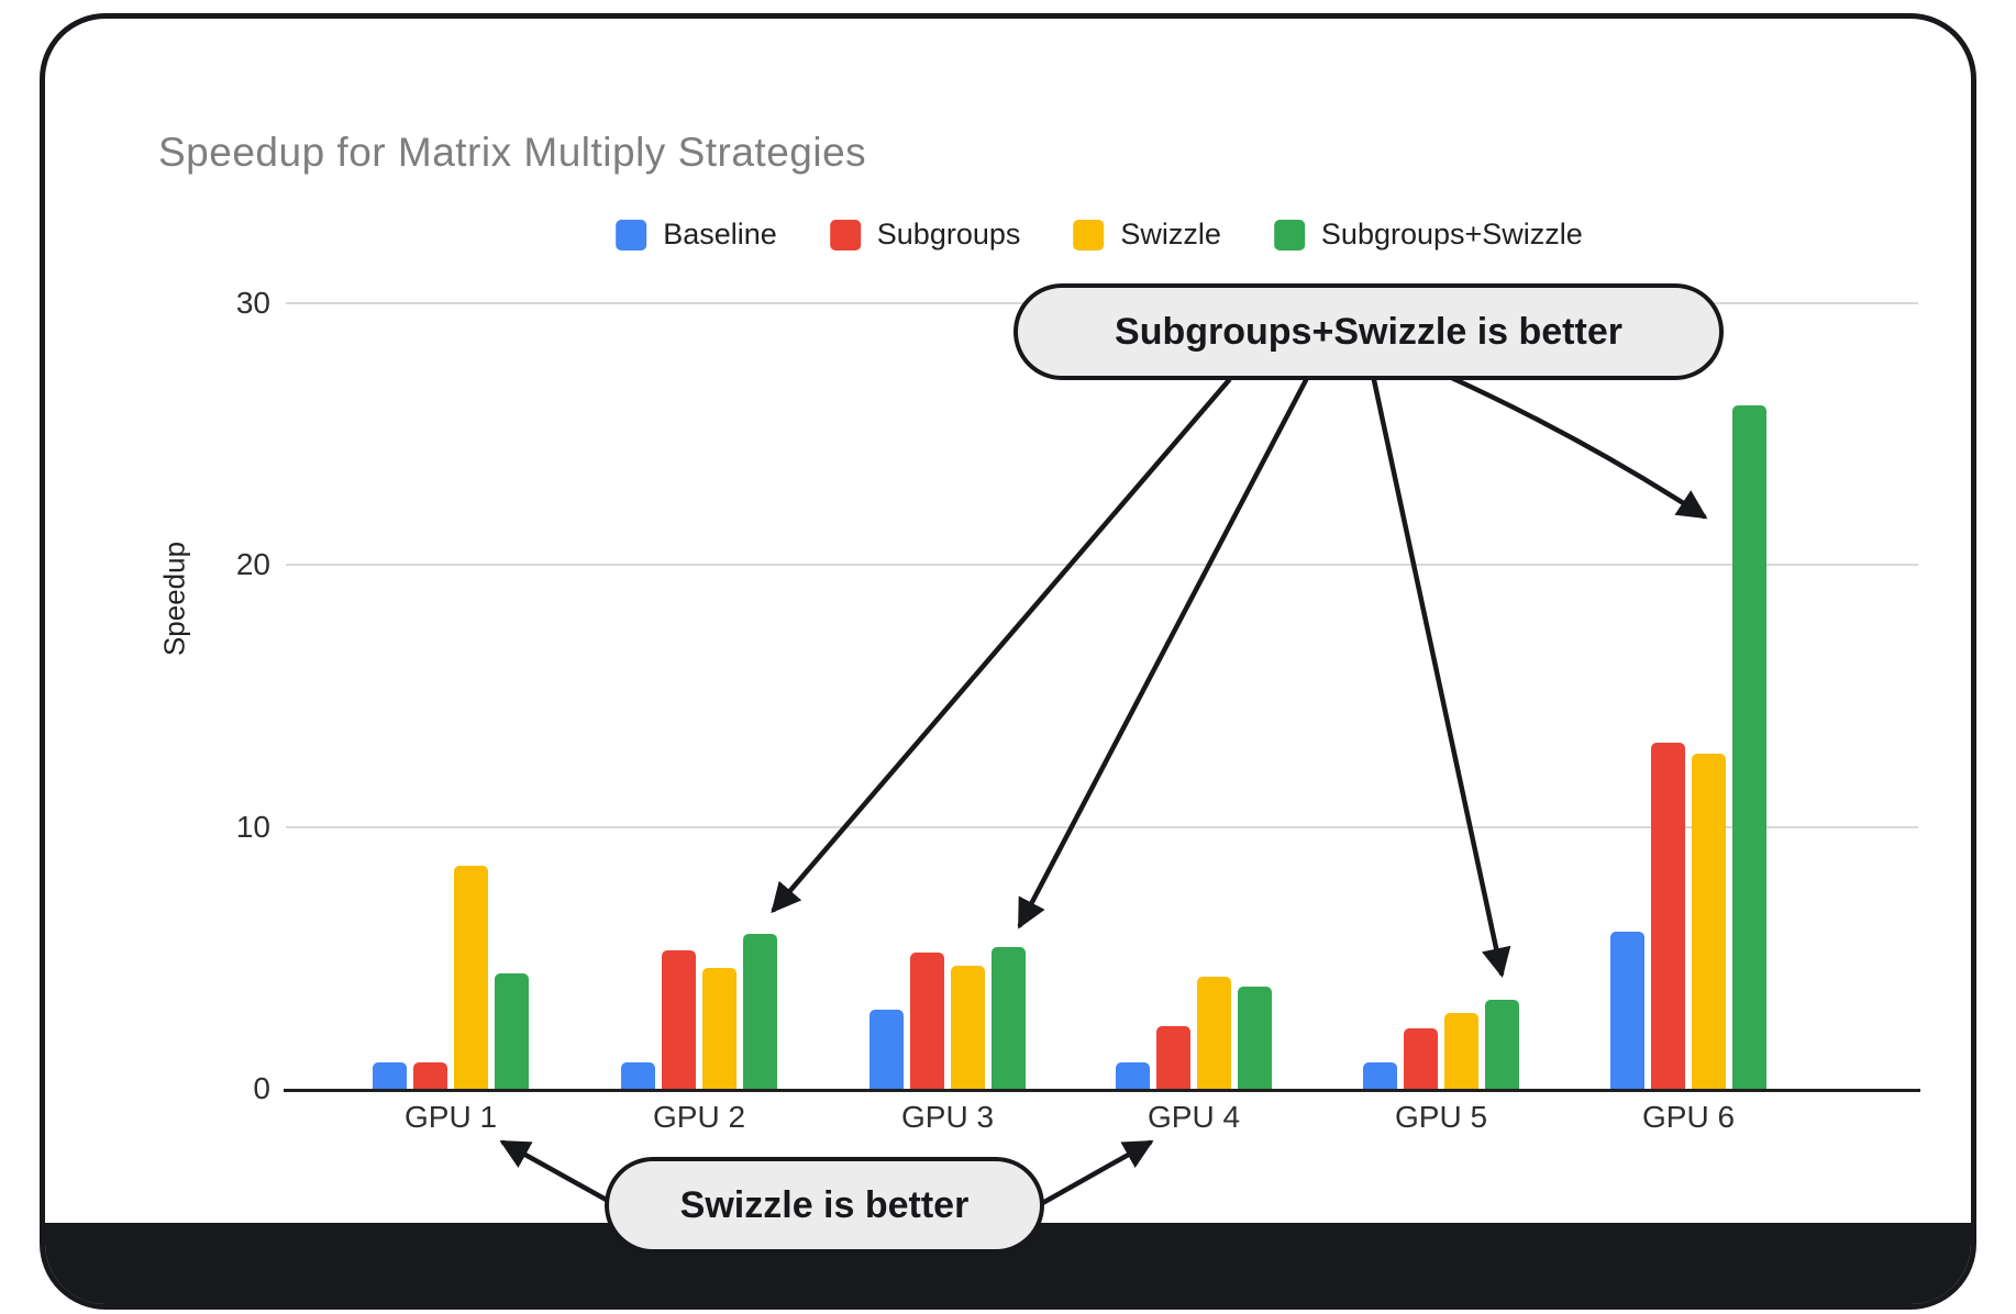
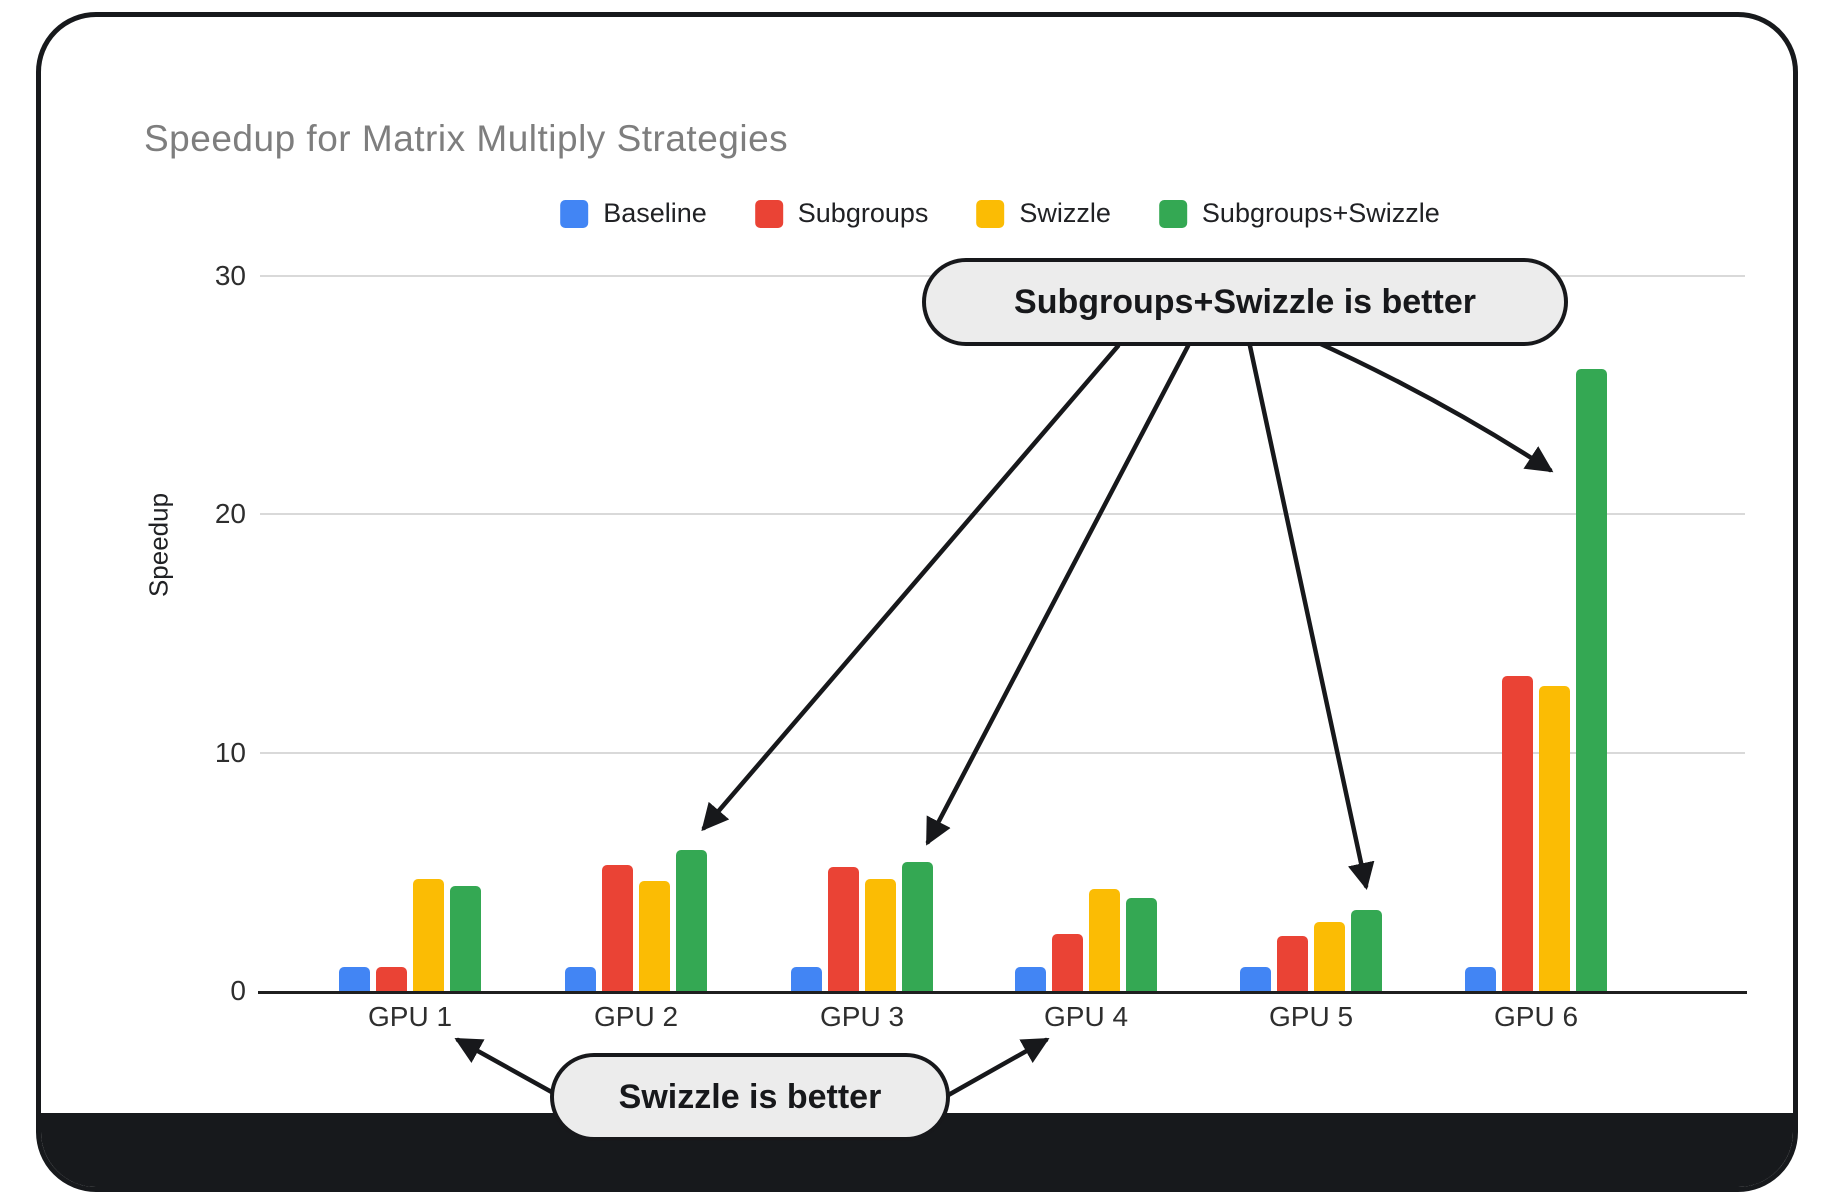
Swizzle/GPU 1: 8.5 -> 4.7
Baseline/GPU 3: 3 -> 1
Baseline/GPU 6: 6 -> 1
